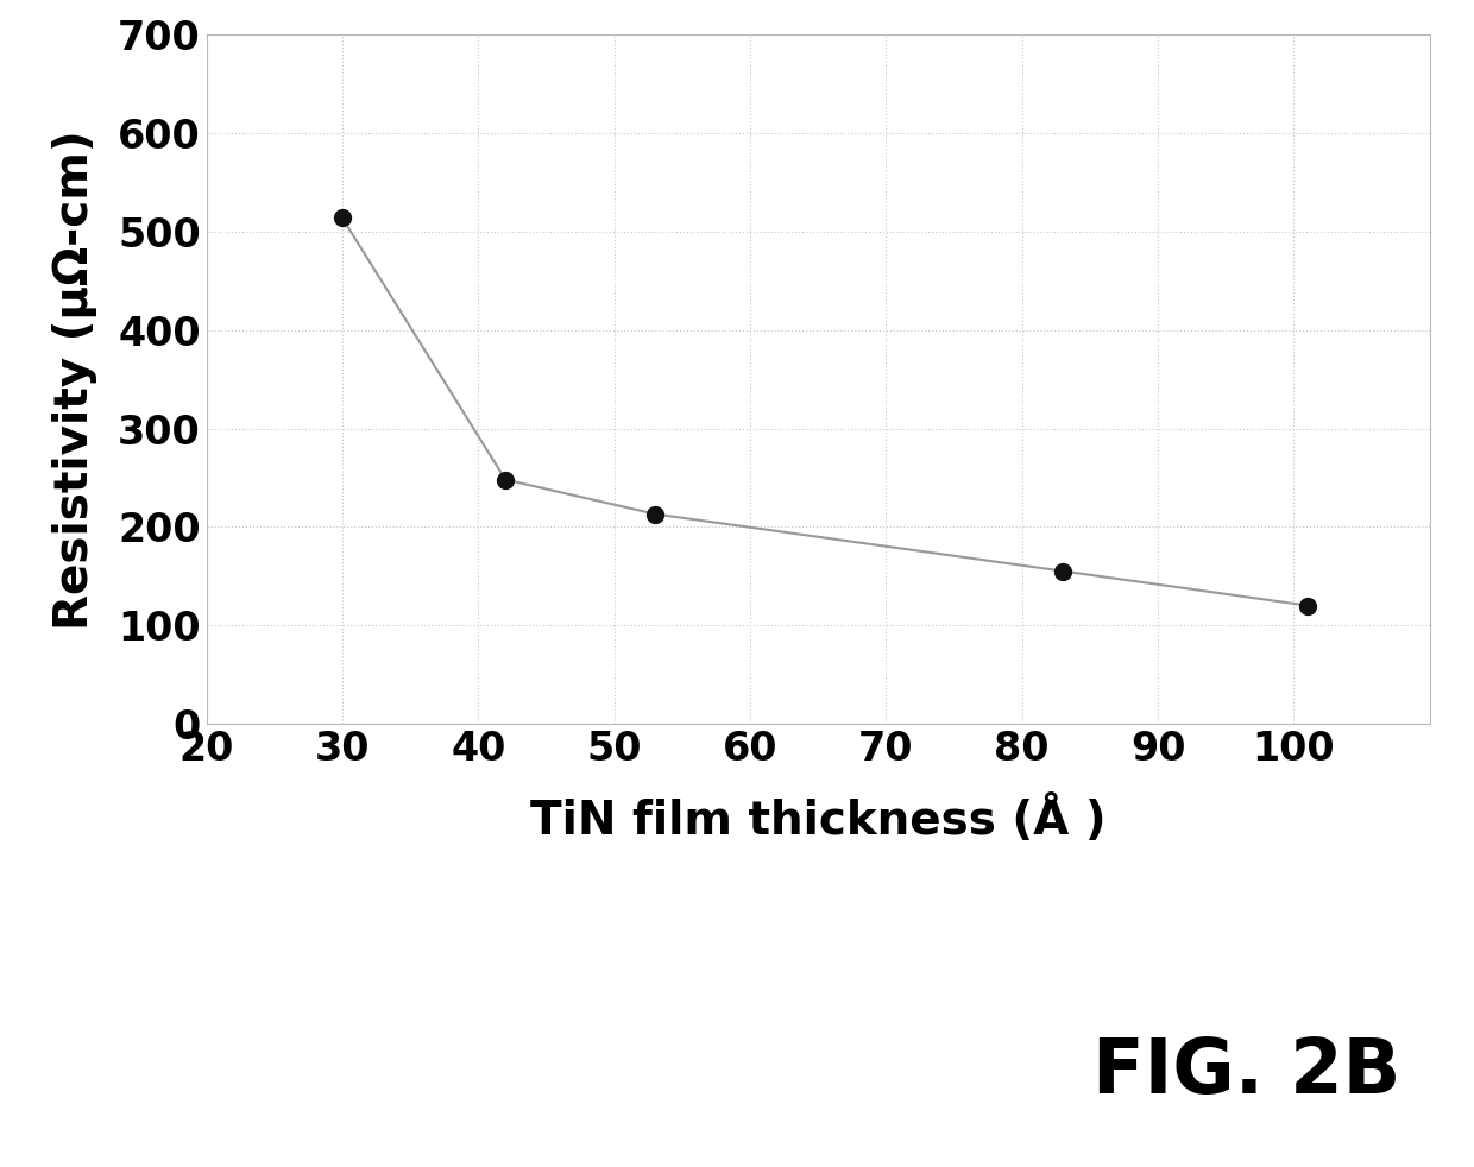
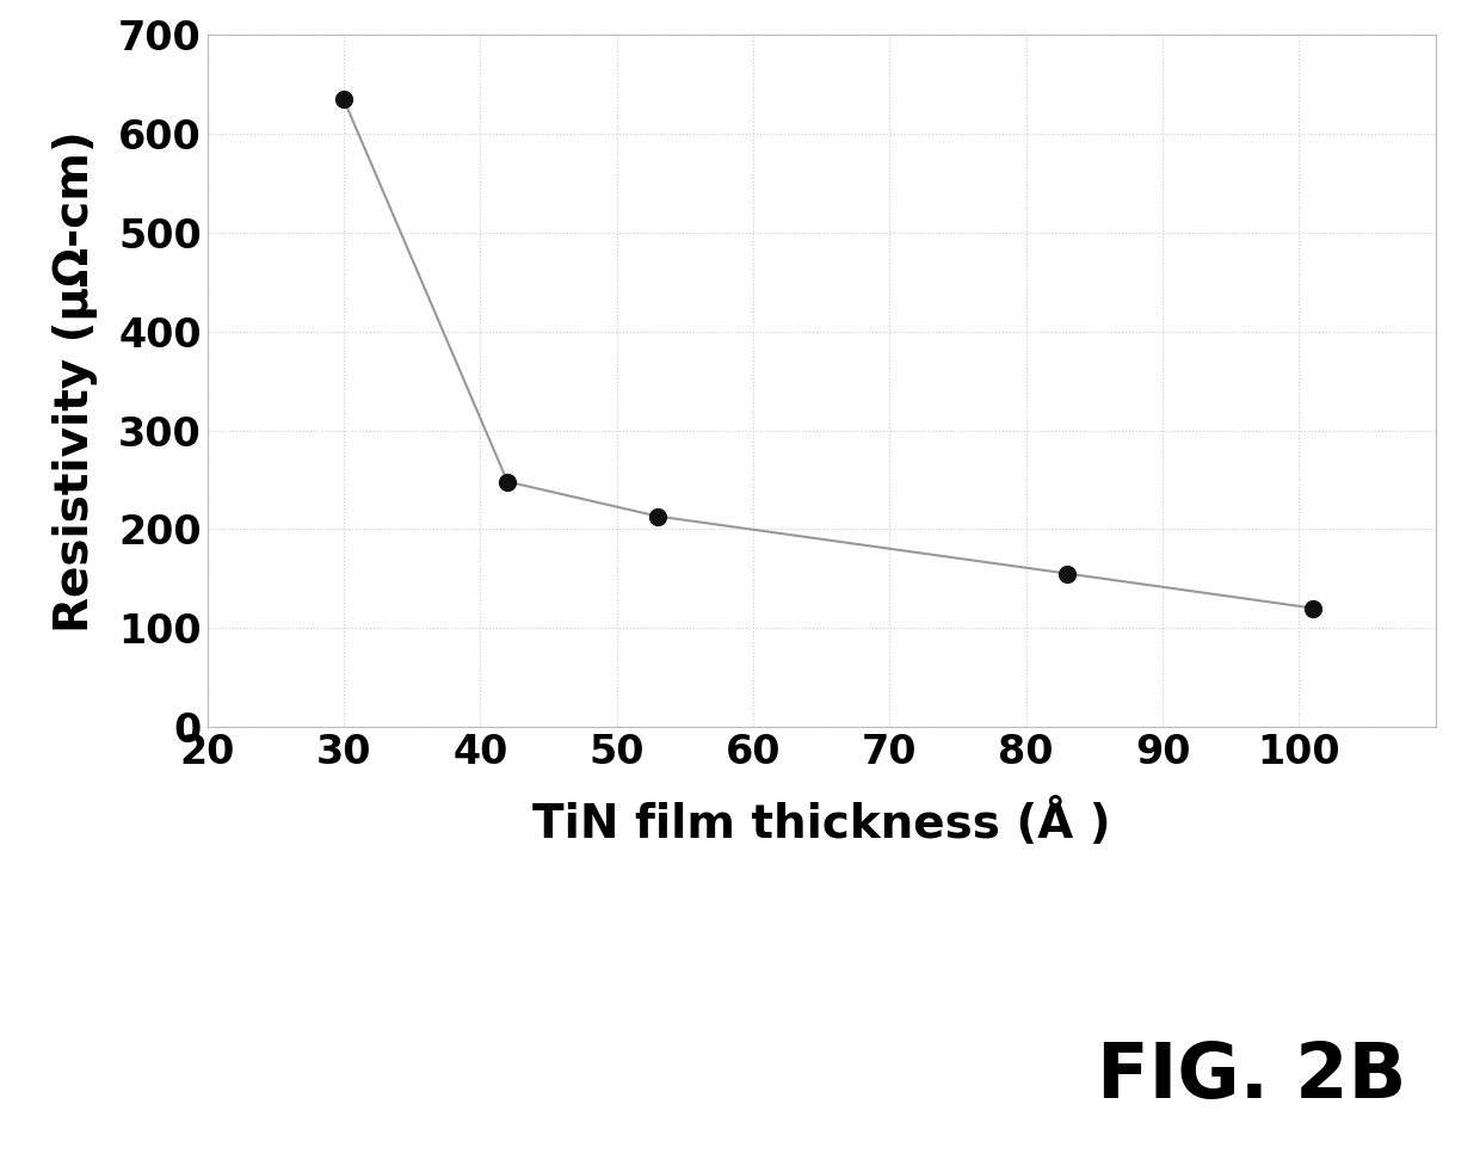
30: 514 -> 635
